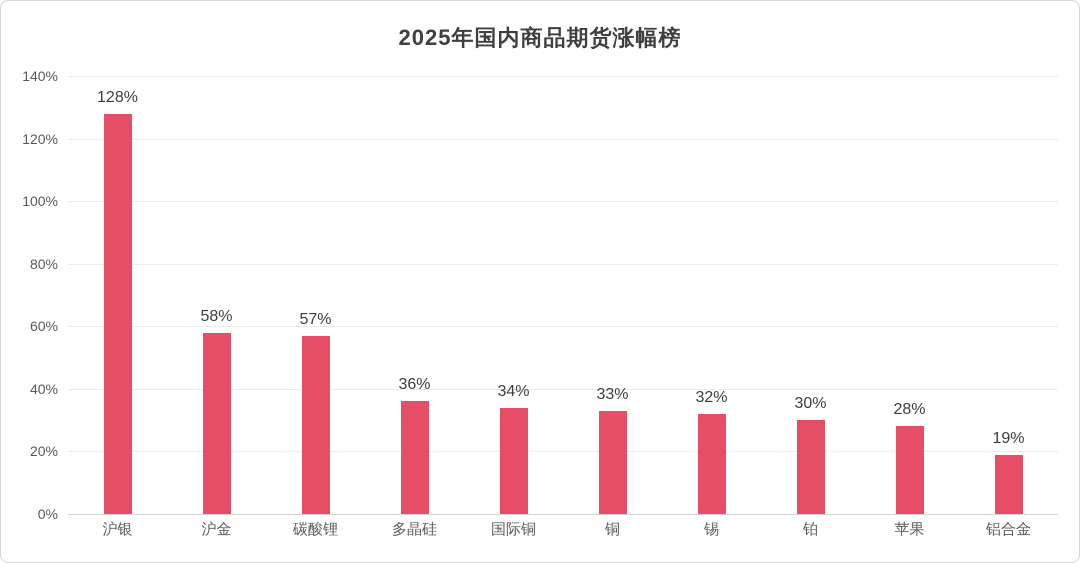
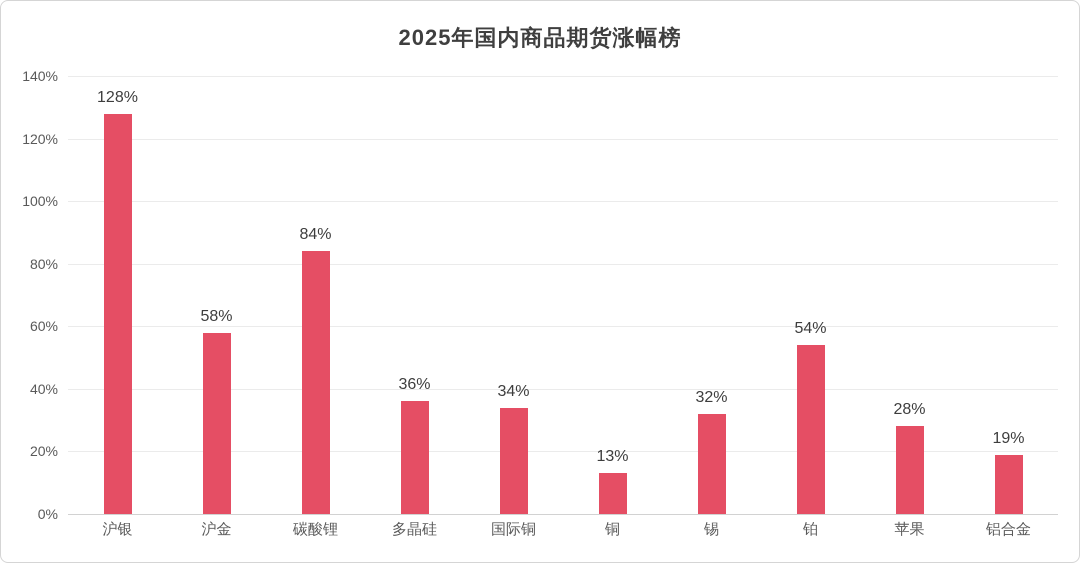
碳酸锂: 57% -> 84%
铜: 33% -> 13%
铂: 30% -> 54%
